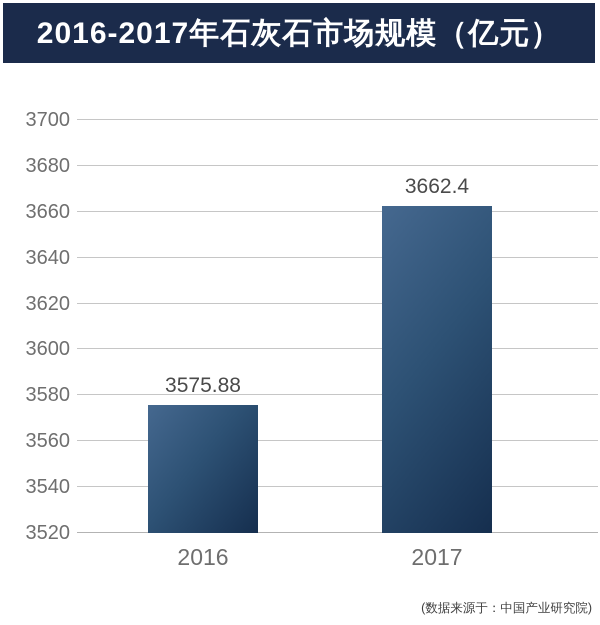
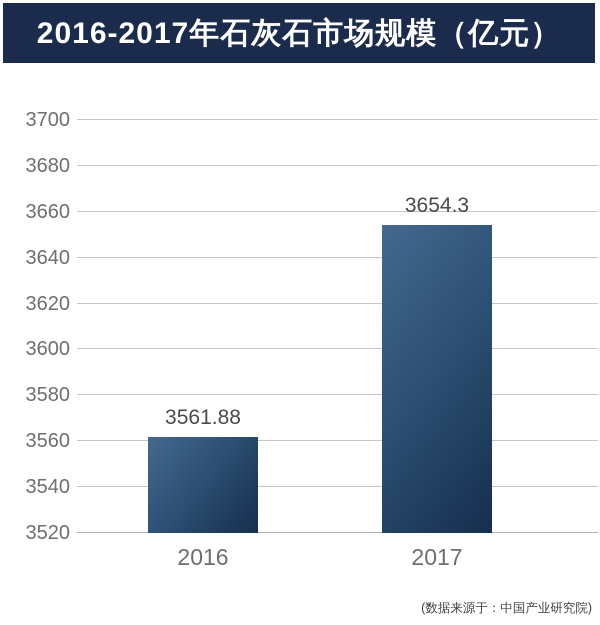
2016: 3575.88 -> 3561.88
2017: 3662.4 -> 3654.3
